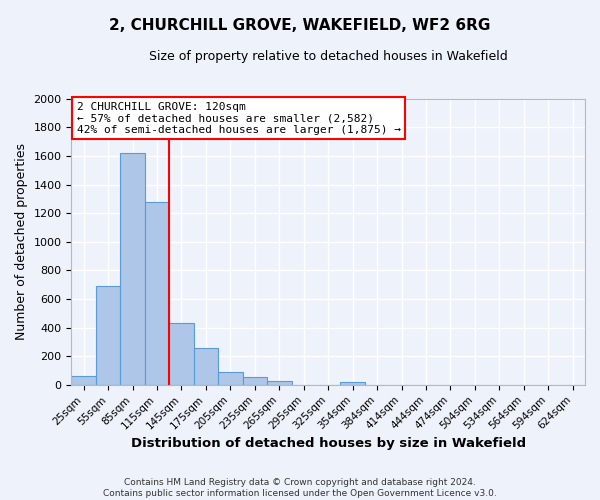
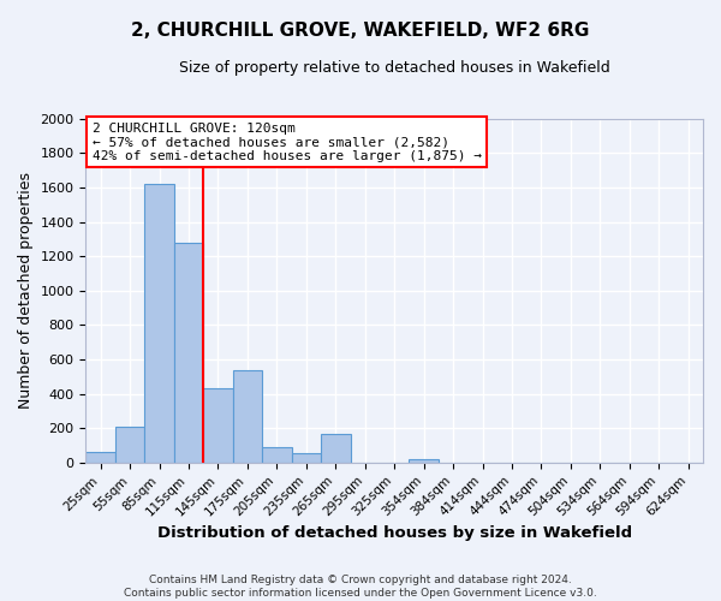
55sqm: 690 -> 210
175sqm: 260 -> 540
265sqm: 30 -> 170
